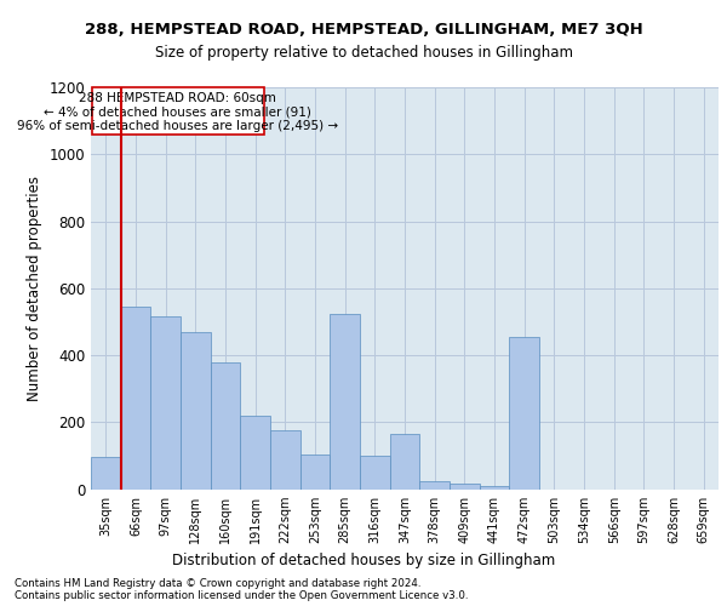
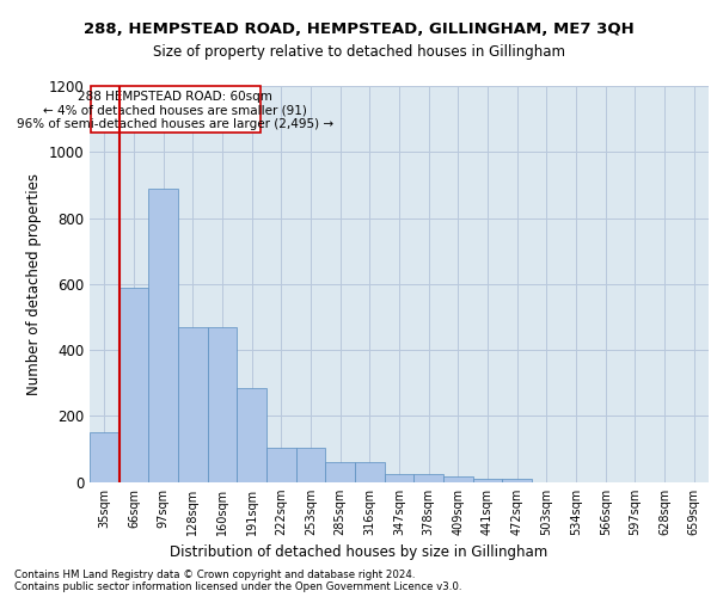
35sqm: 95 -> 150
66sqm: 545 -> 590
97sqm: 515 -> 890
160sqm: 380 -> 470
191sqm: 220 -> 285
222sqm: 175 -> 105
285sqm: 525 -> 62
316sqm: 100 -> 62
347sqm: 165 -> 25
472sqm: 455 -> 10
